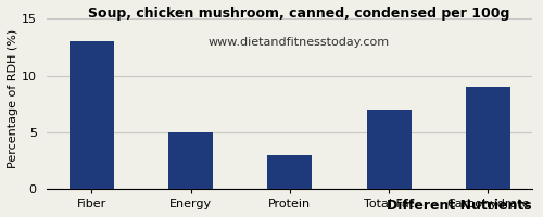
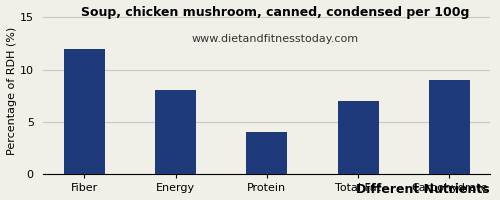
Fiber: 13 -> 12
Energy: 5 -> 8
Protein: 3 -> 4
